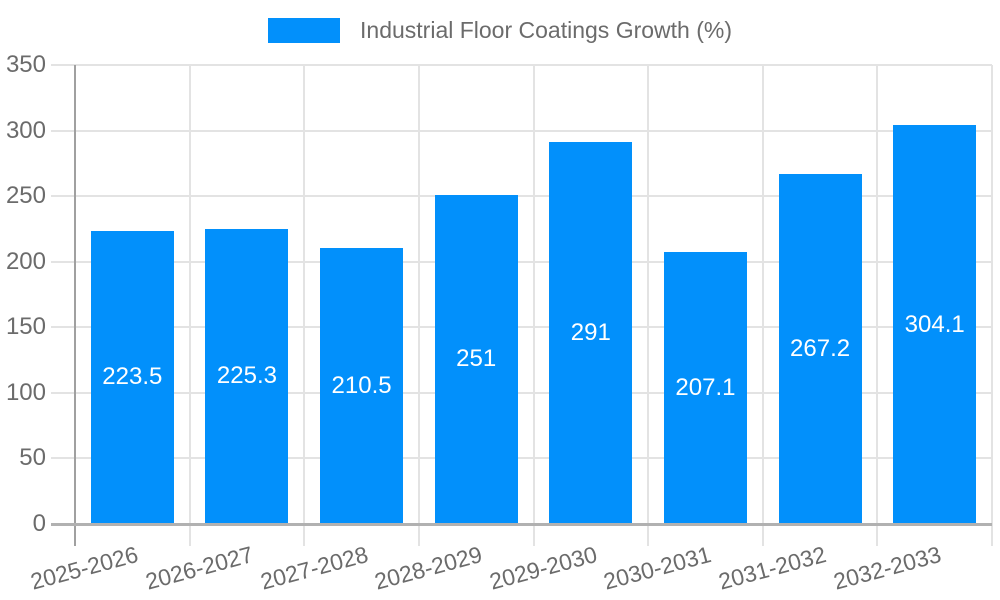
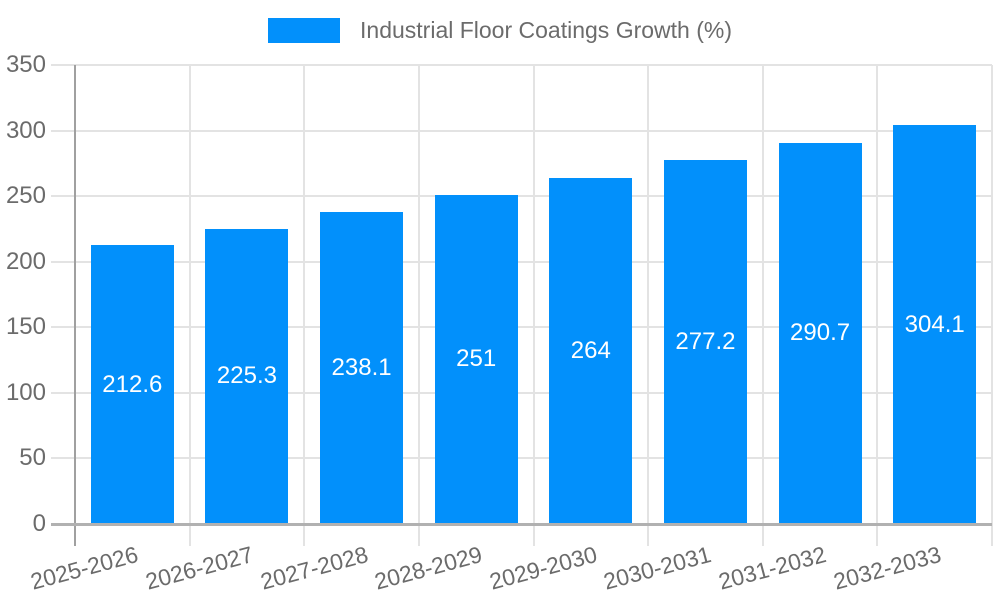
2025-2026: 223.5 -> 212.6
2027-2028: 210.5 -> 238.1
2029-2030: 291 -> 264
2030-2031: 207.1 -> 277.2
2031-2032: 267.2 -> 290.7
